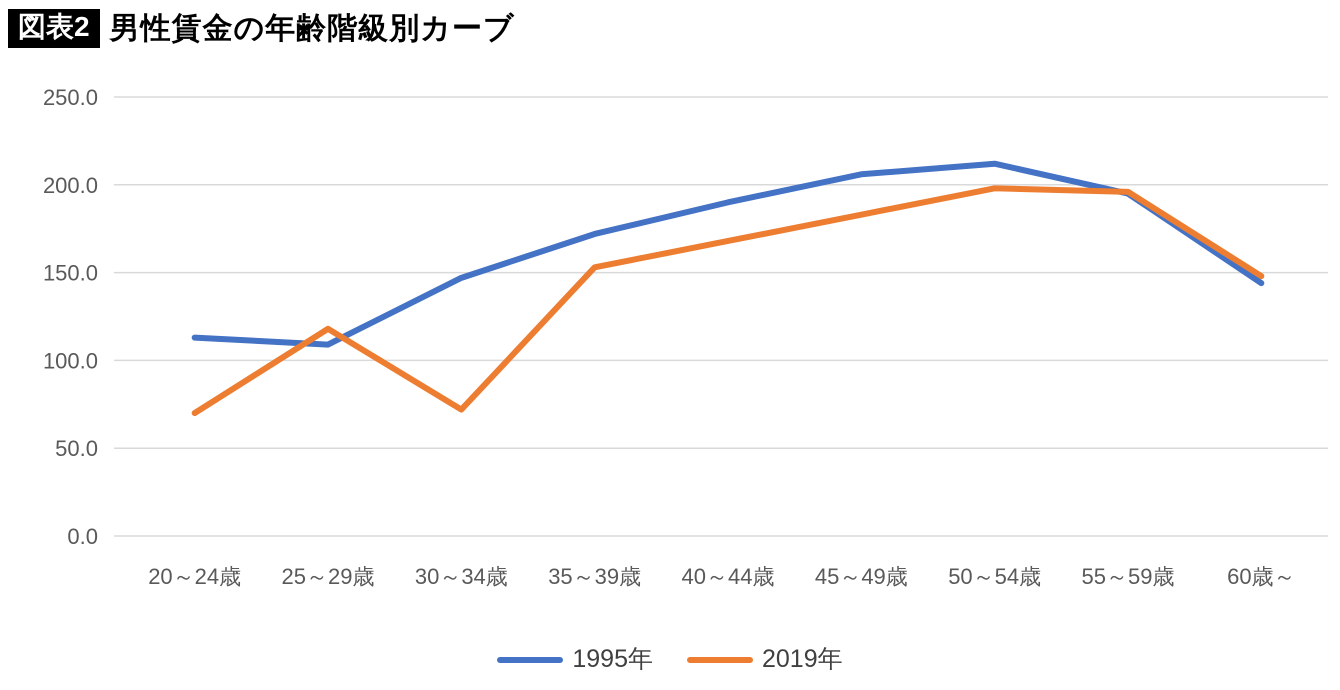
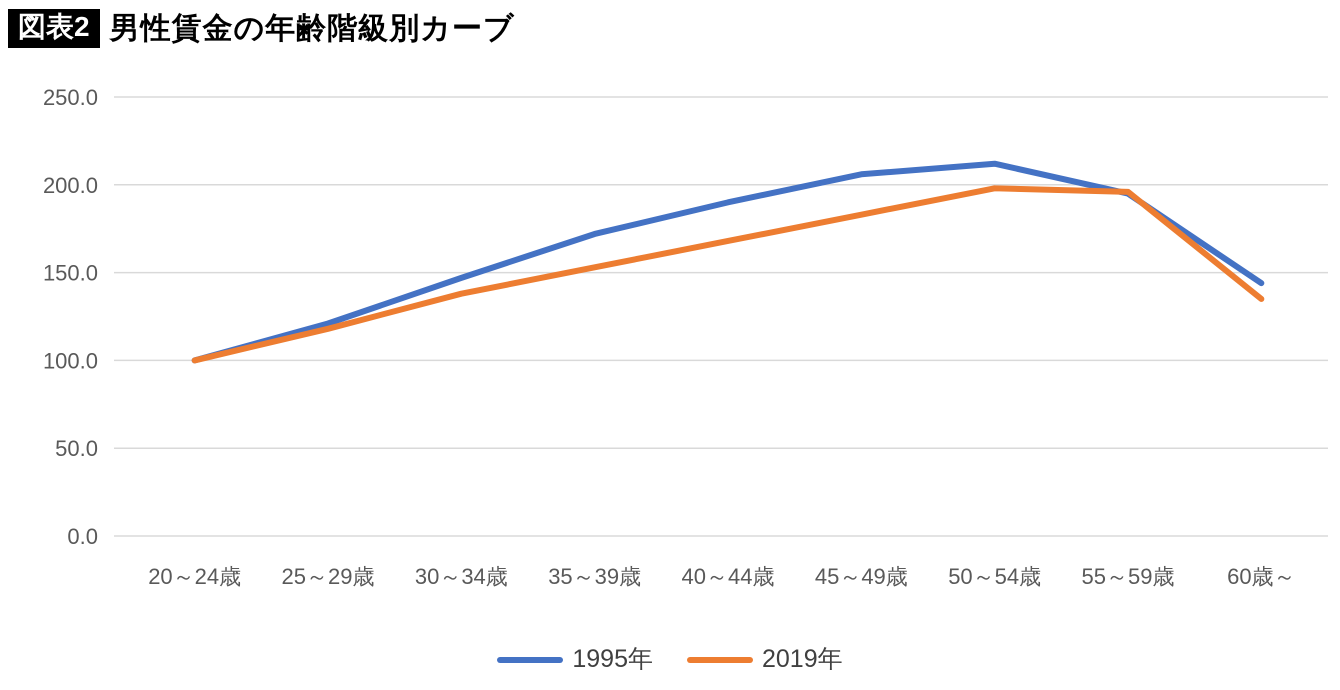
1995年/20～24歳: 113 -> 100
2019年/20～24歳: 70 -> 100
1995年/25～29歳: 109 -> 121
2019年/30～34歳: 72 -> 138
2019年/60歳～: 148 -> 135
